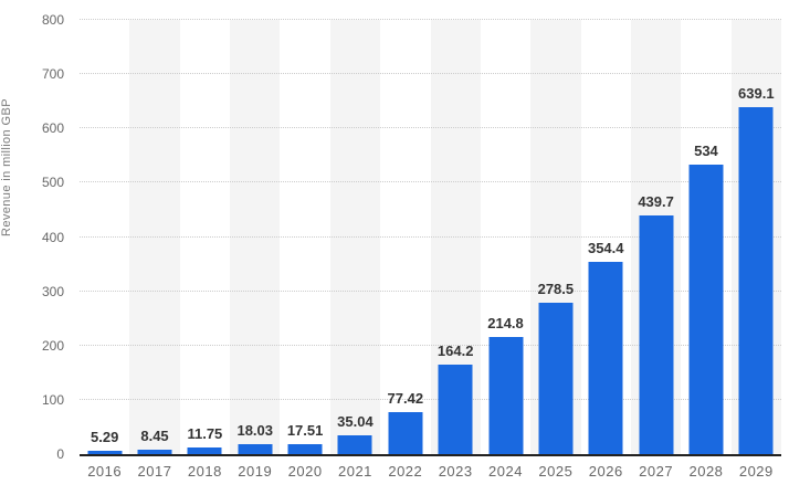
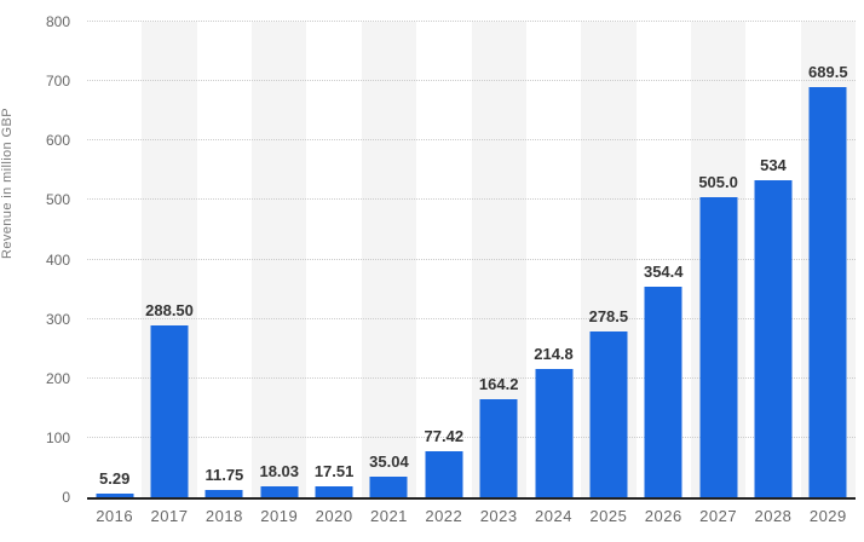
2017: 8.45 -> 288.50
2027: 439.7 -> 505.0
2029: 639.1 -> 689.5
